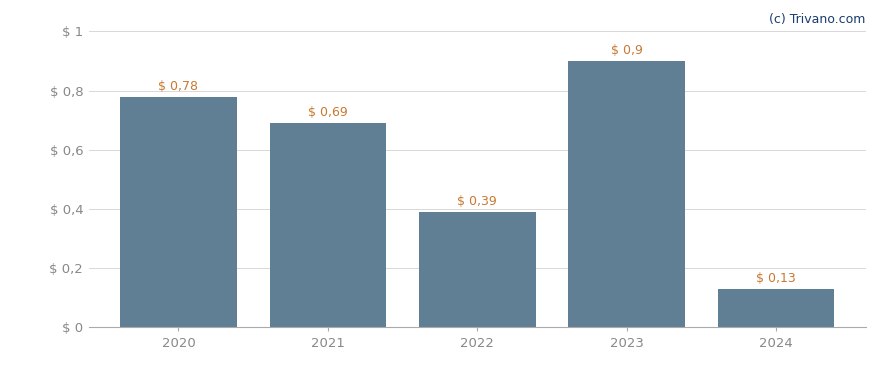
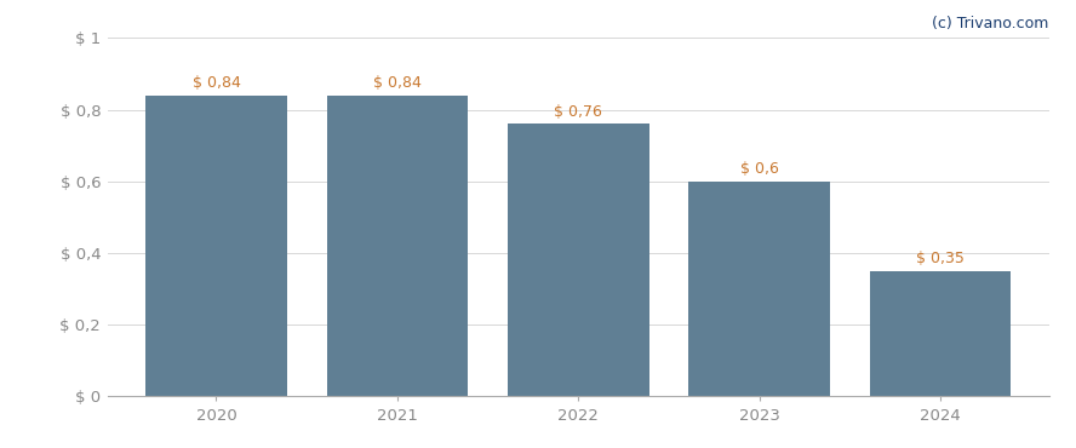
2020: 0,78 -> 0,84
2021: 0,69 -> 0,84
2022: 0,39 -> 0,76
2023: 0,9 -> 0,6
2024: 0,13 -> 0,35
